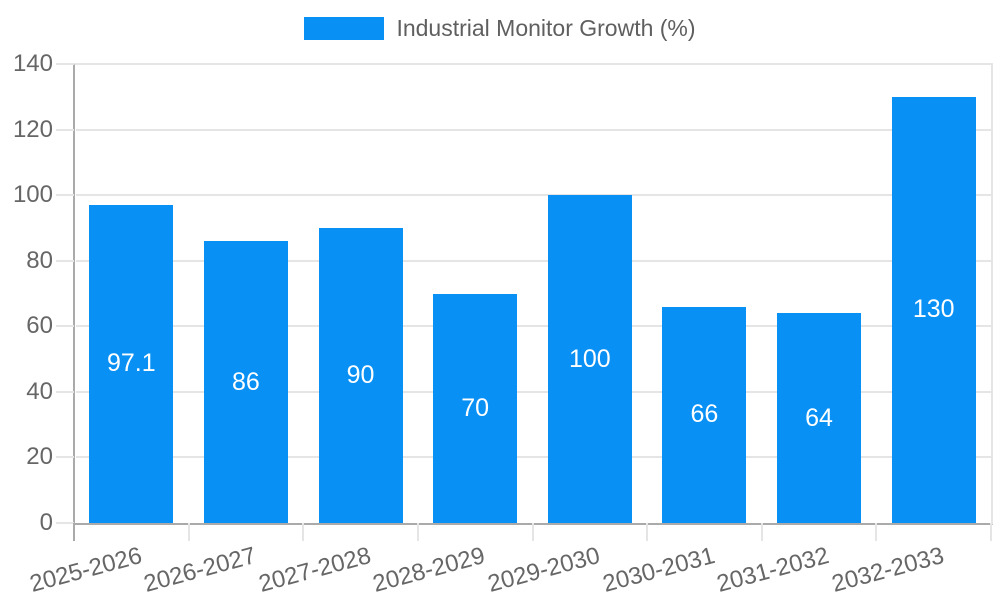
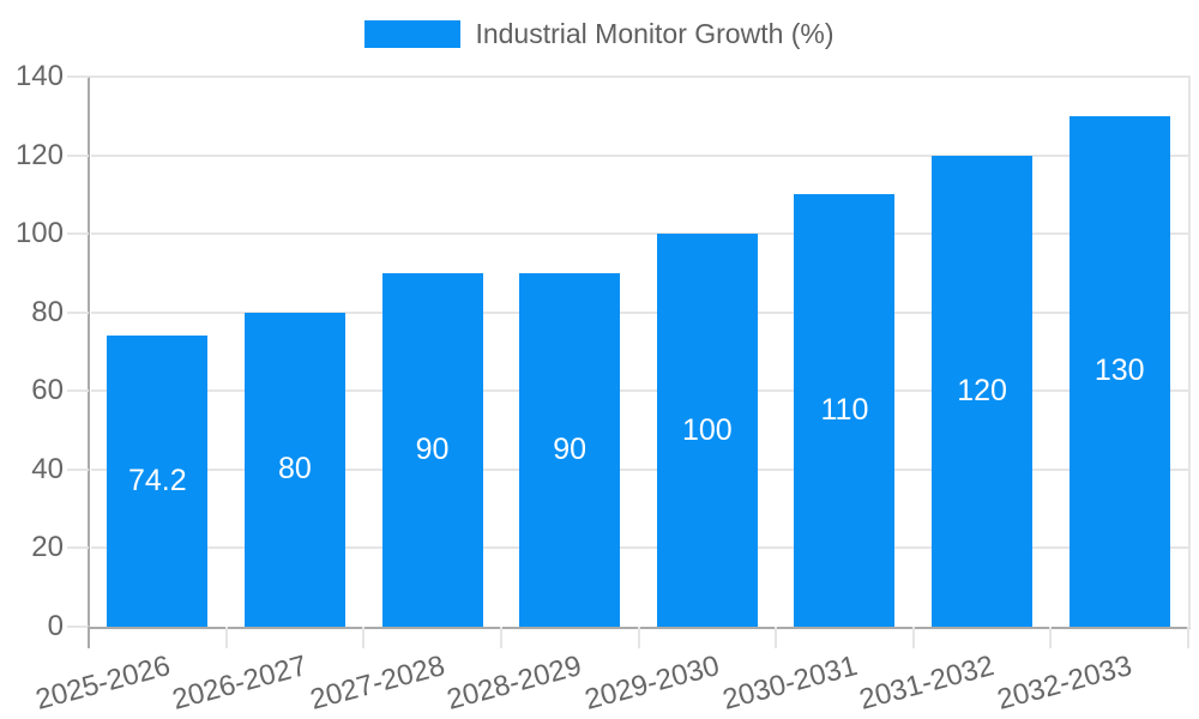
2025-2026: 97.1 -> 74.2
2026-2027: 86 -> 80
2028-2029: 70 -> 90
2030-2031: 66 -> 110
2031-2032: 64 -> 120
